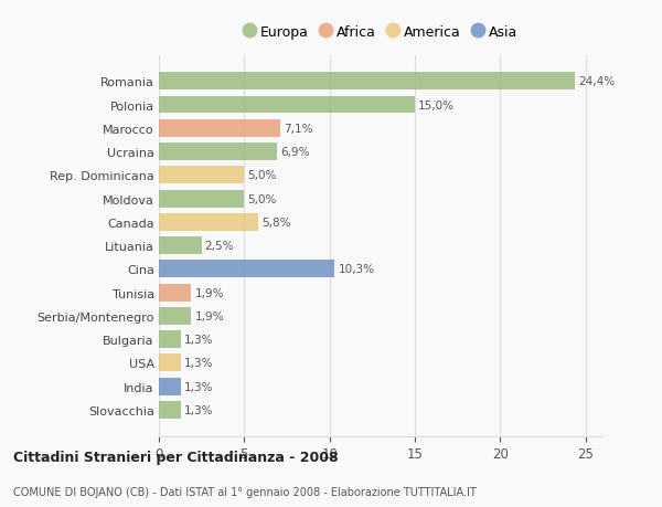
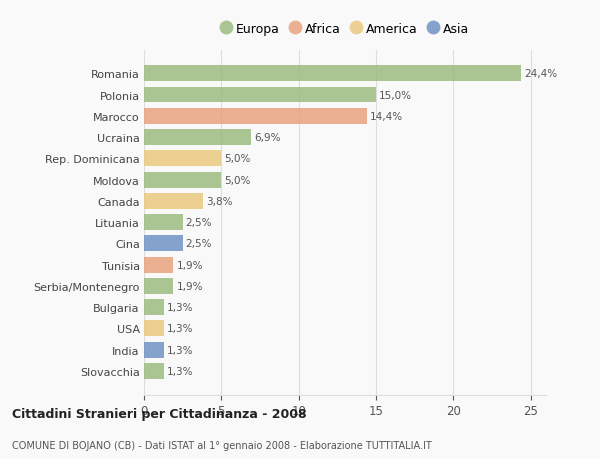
Marocco: 7,1% -> 14,4%
Canada: 5,8% -> 3,8%
Cina: 10,3% -> 2,5%
